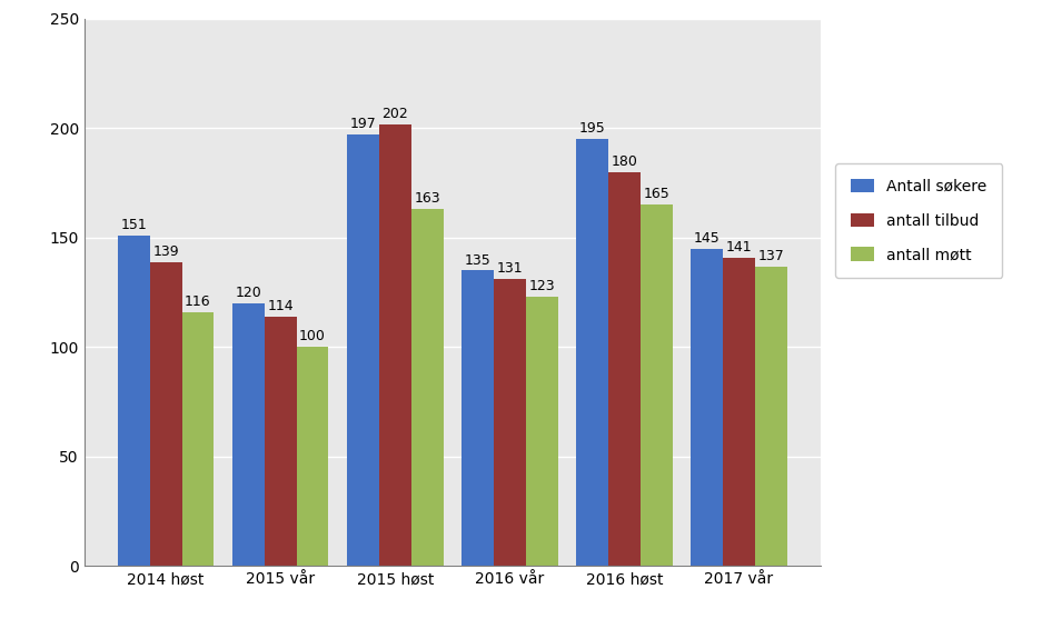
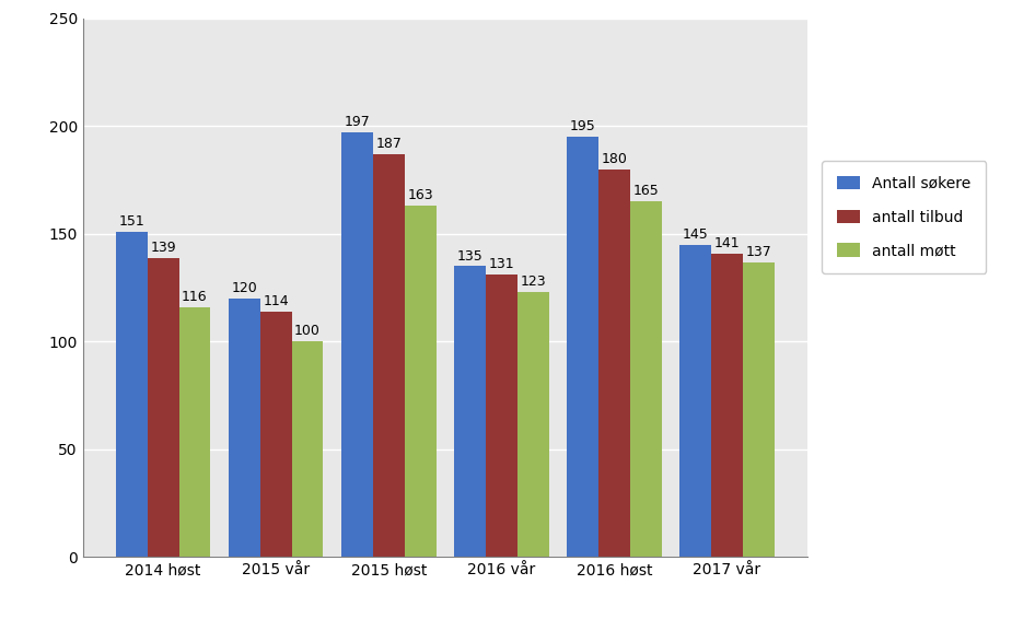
antall tilbud/2015 høst: 202 -> 187
